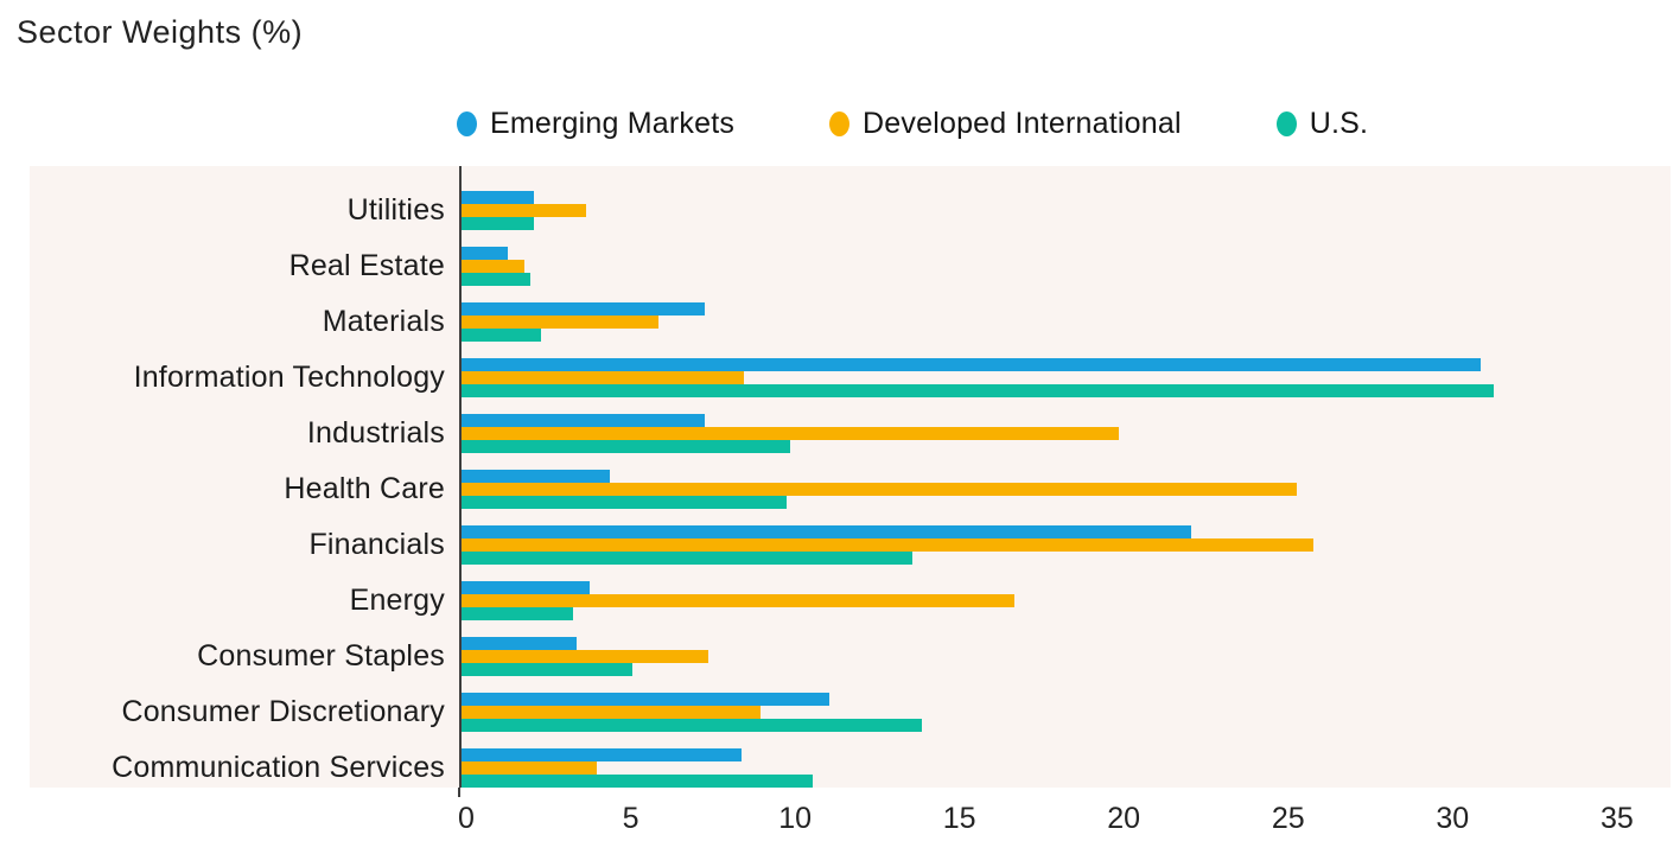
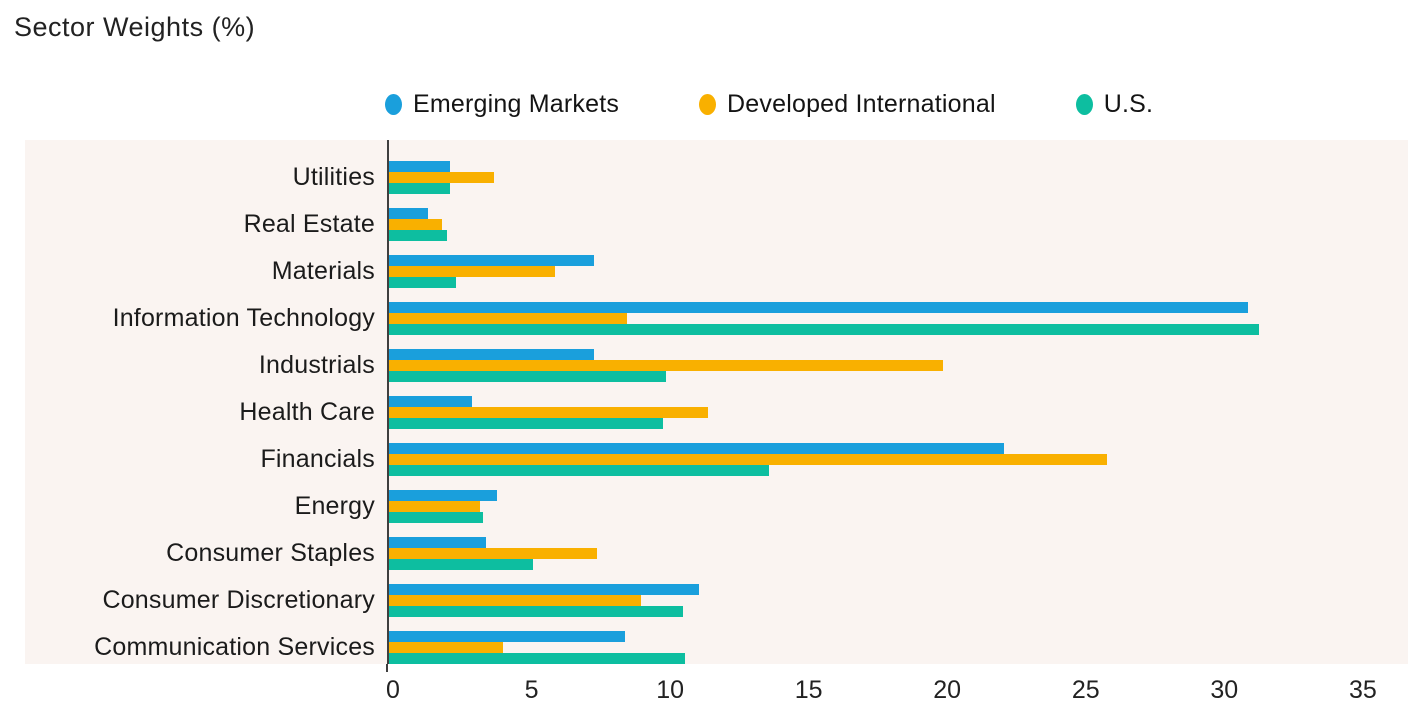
Emerging Markets/Health Care: 4.5 -> 3.0
Developed International/Health Care: 25.4 -> 11.5
Developed International/Energy: 16.8 -> 3.3
U.S./Consumer Discretionary: 14.0 -> 10.6
